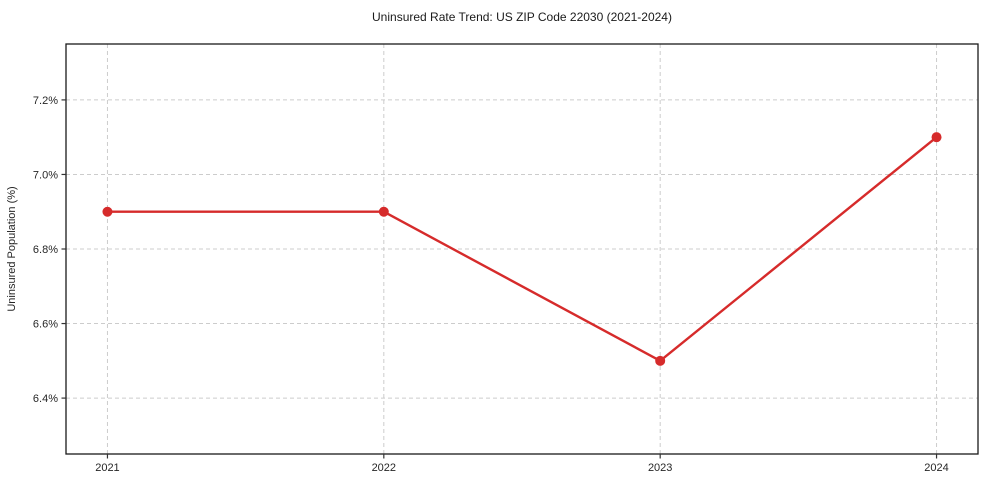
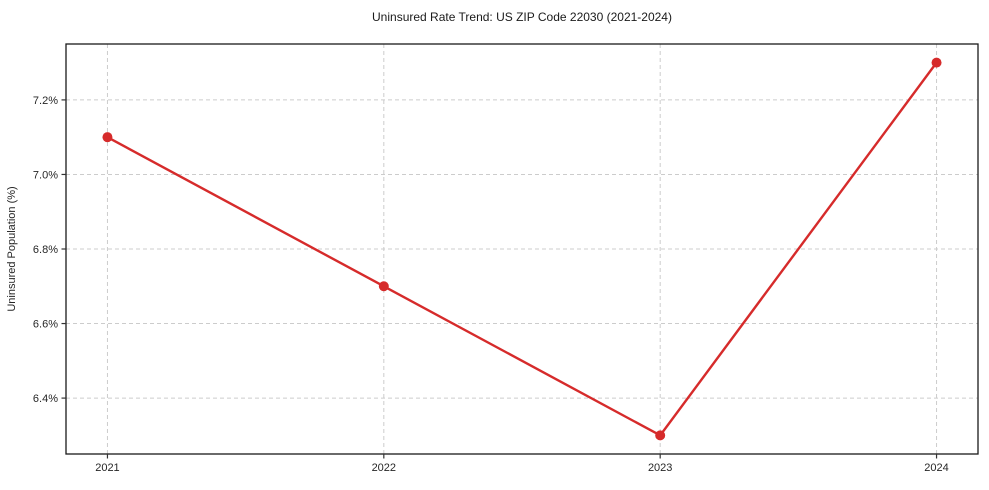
2021: 6.9% -> 7.1%
2022: 6.9% -> 6.7%
2023: 6.5% -> 6.3%
2024: 7.1% -> 7.3%
